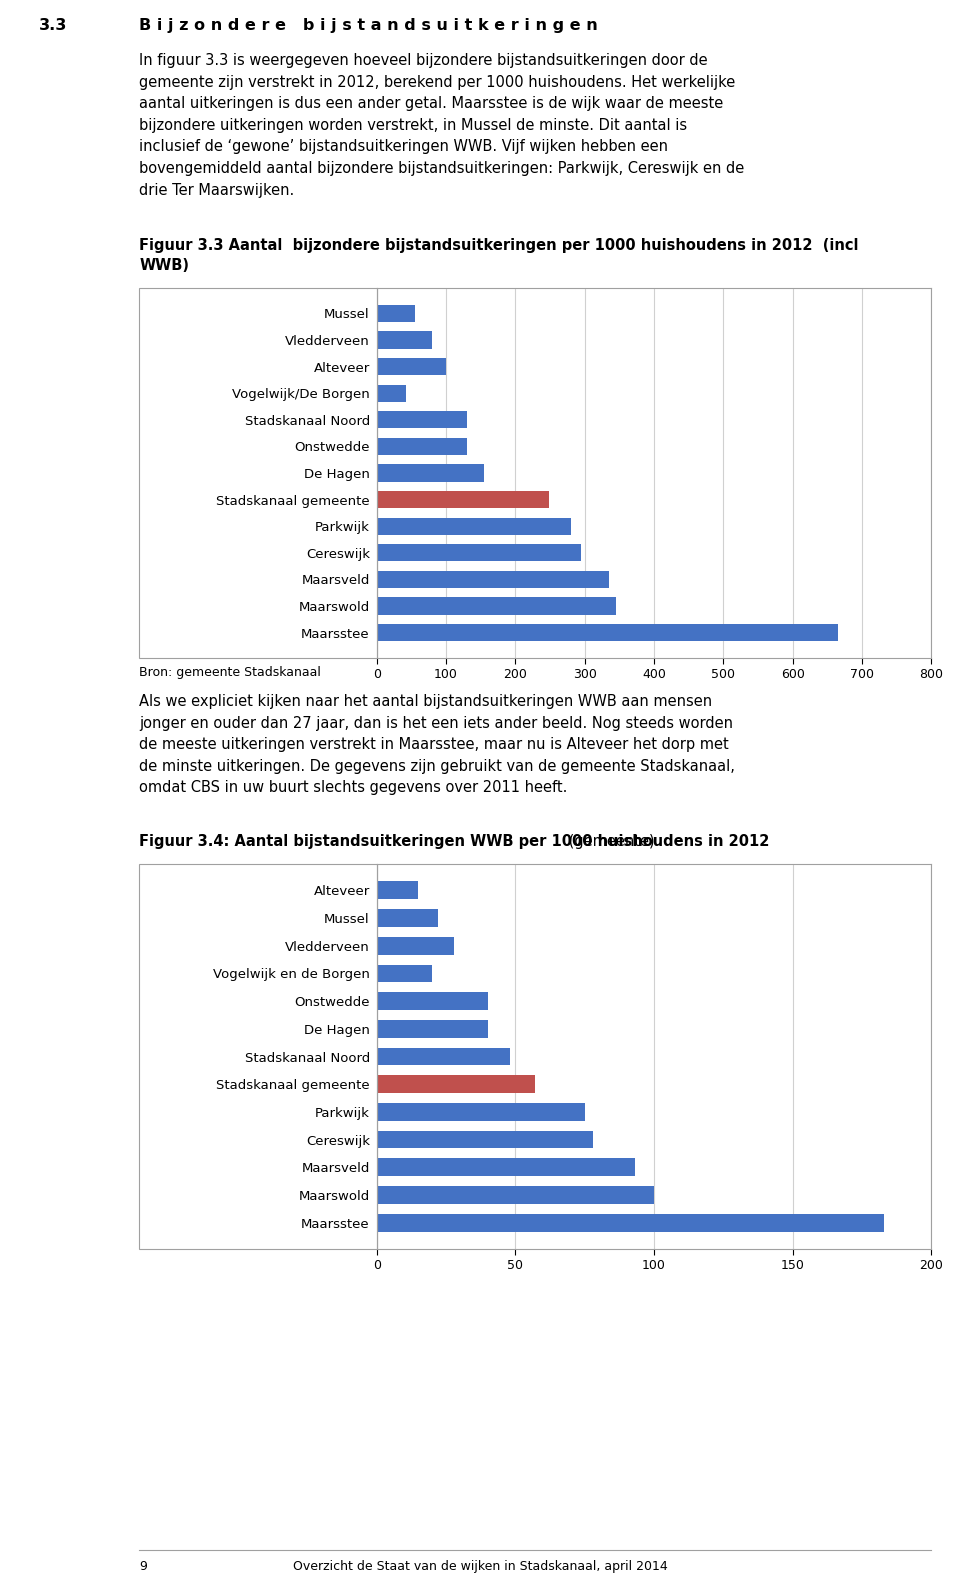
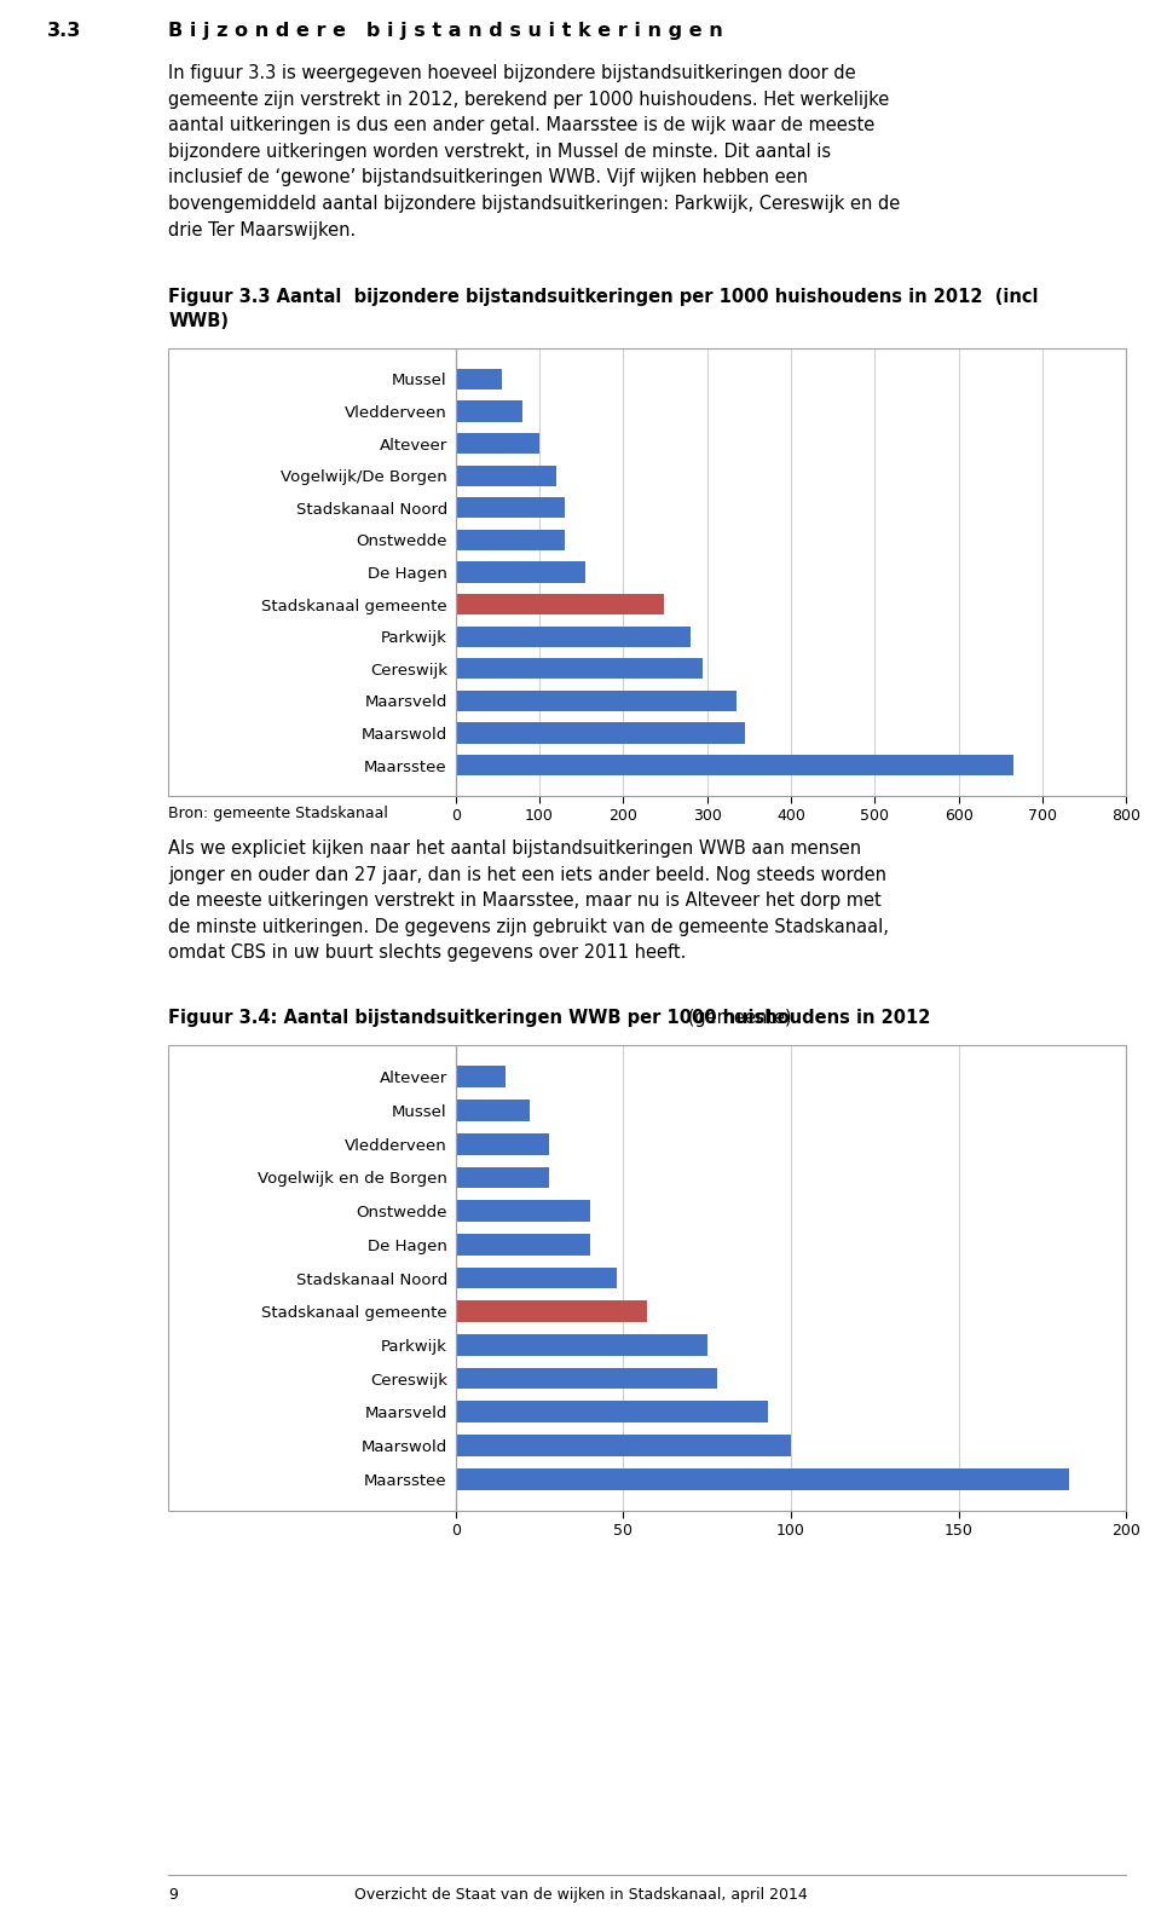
Vogelwijk/De Borgen: 42 -> 120
Vogelwijk en de Borgen: 20 -> 28
